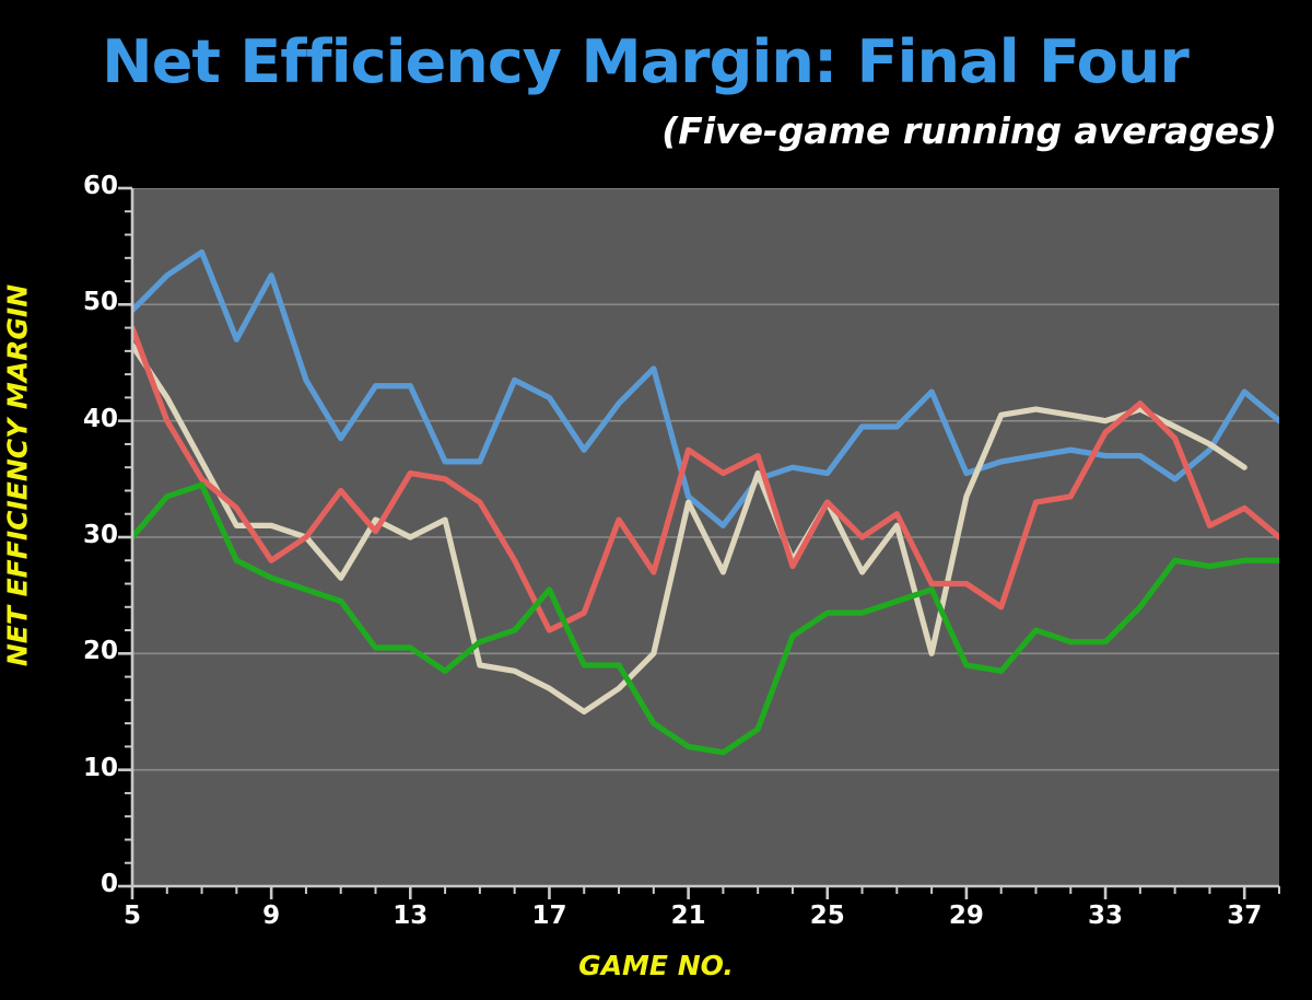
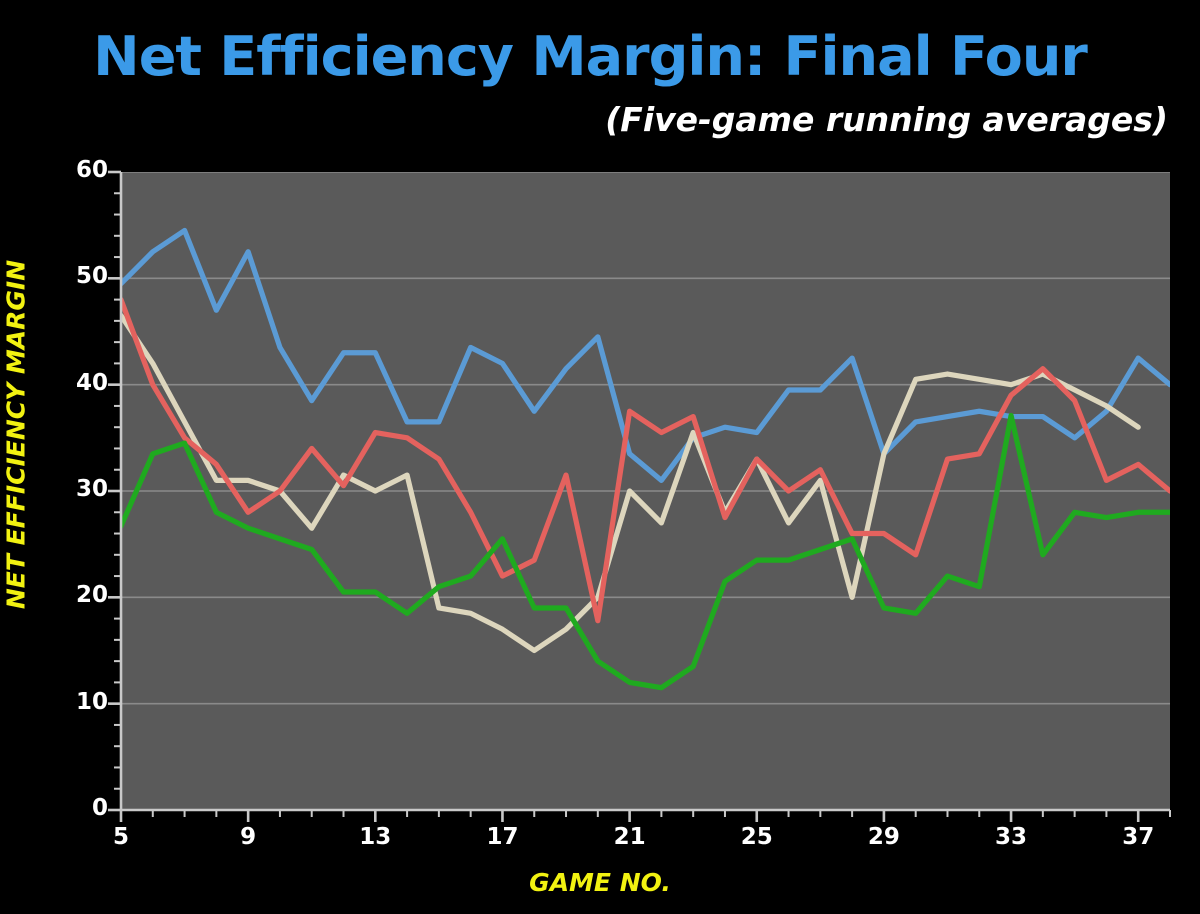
MICHIGAN ST./5: 30.0 -> 26.7
WISCONSIN/20: 27.0 -> 17.8
DUKE/21: 33.0 -> 30.0
KENTUCKY/29: 35.5 -> 33.5
MICHIGAN ST./33: 21.0 -> 37.1
